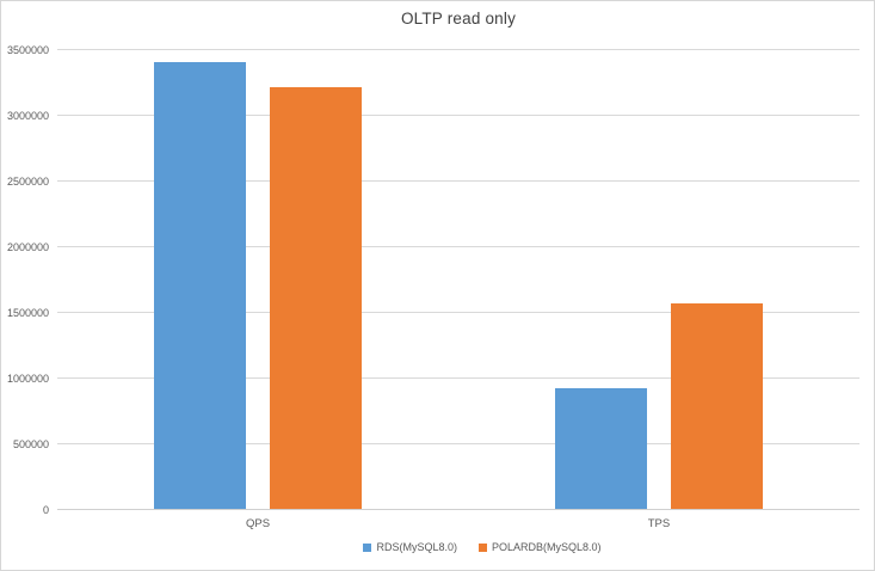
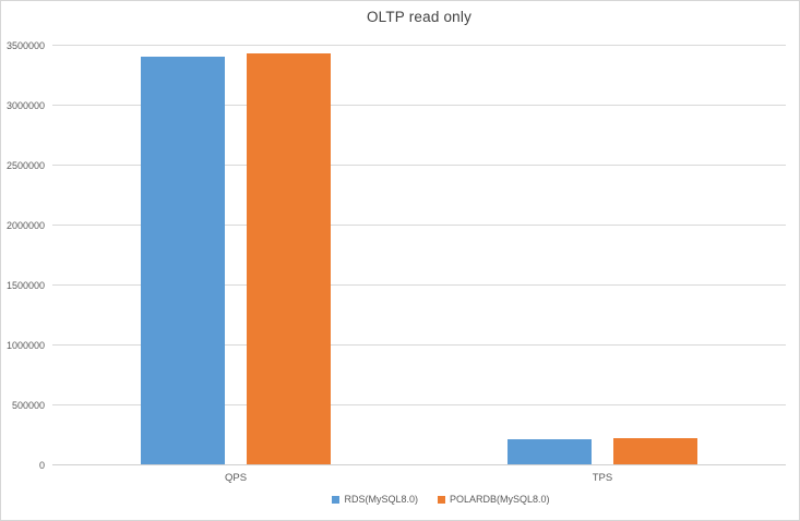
POLARDB(MySQL8.0)/QPS: 3210000 -> 3430000
RDS(MySQL8.0)/TPS: 920000 -> 210000
POLARDB(MySQL8.0)/TPS: 1560000 -> 210000
